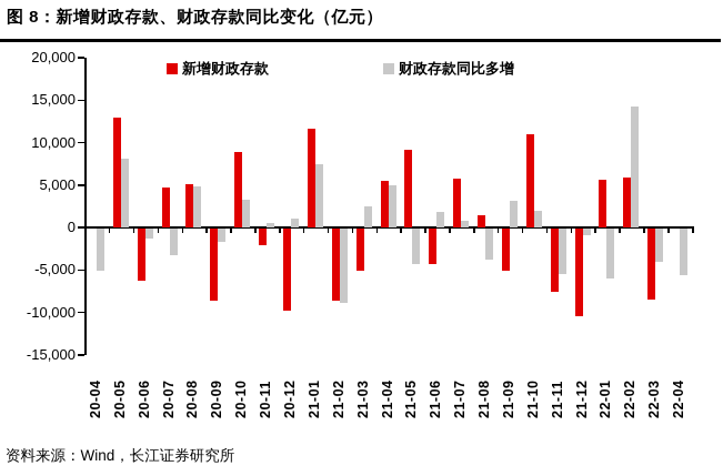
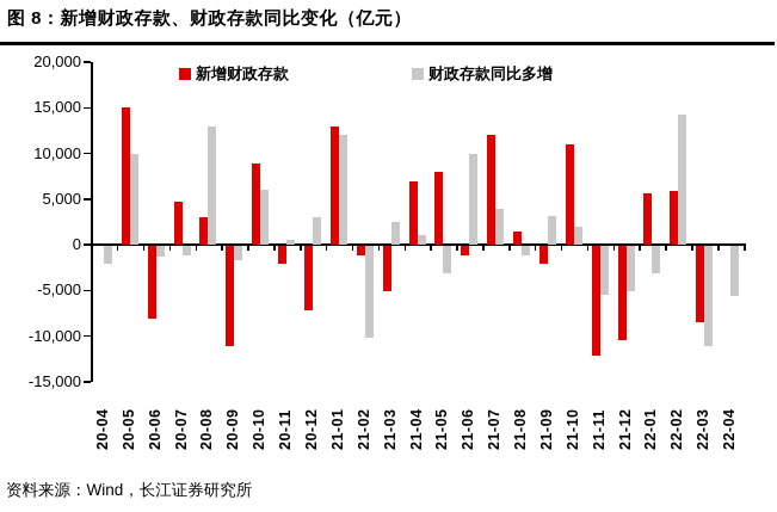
财政存款同比多增/20-04: -5000 -> -2000
新增财政存款/20-05: 13000 -> 15000
财政存款同比多增/20-05: 8000 -> 10000
新增财政存款/20-06: -6000 -> -8000
财政存款同比多增/20-07: -3000 -> -1000
新增财政存款/20-08: 5000 -> 3000
财政存款同比多增/20-08: 5000 -> 13000
新增财政存款/20-09: -8000 -> -11000
财政存款同比多增/20-10: 3000 -> 6000
新增财政存款/20-12: -10000 -> -7000
财政存款同比多增/20-12: 1000 -> 3000
新增财政存款/21-01: 12000 -> 13000
财政存款同比多增/21-01: 8000 -> 12000
新增财政存款/21-02: -8000 -> -1000
财政存款同比多增/21-02: -9000 -> -10000
新增财政存款/21-04: 6000 -> 7000
财政存款同比多增/21-04: 5000 -> 1000
新增财政存款/21-05: 9000 -> 8000
财政存款同比多增/21-05: -4000 -> -3000
新增财政存款/21-06: -4000 -> -1000
财政存款同比多增/21-06: 2000 -> 10000
新增财政存款/21-07: 6000 -> 12000
财政存款同比多增/21-07: 1000 -> 4000
财政存款同比多增/21-08: -4000 -> -1000
新增财政存款/21-09: -5000 -> -2000
新增财政存款/21-11: -7000 -> -12000
财政存款同比多增/21-12: -1000 -> -5000
财政存款同比多增/22-01: -6000 -> -3000
财政存款同比多增/22-03: -4000 -> -11000
